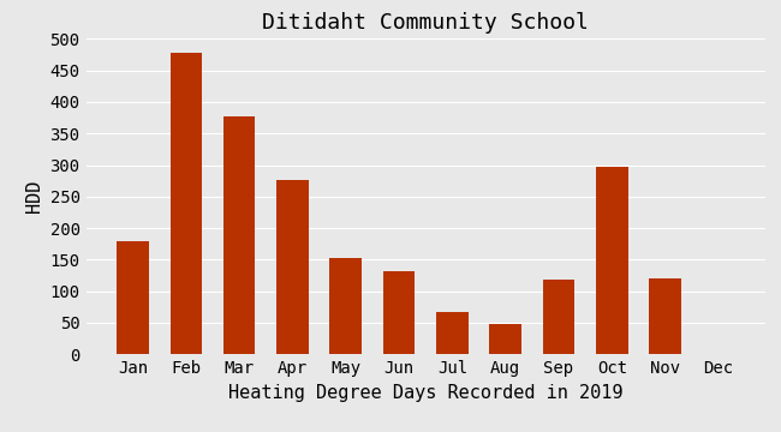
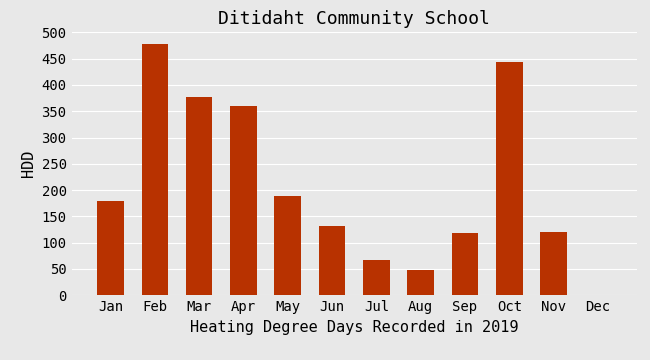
Apr: 277 -> 360
May: 153 -> 188
Oct: 298 -> 444
